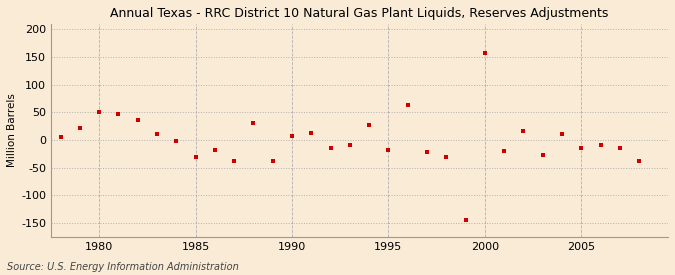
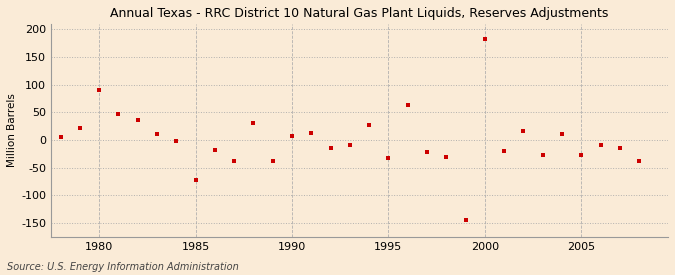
1980: 50 -> 90
1985: -30 -> -72
1995: -18 -> -32
2000: 157 -> 182
2005: -15 -> -28
